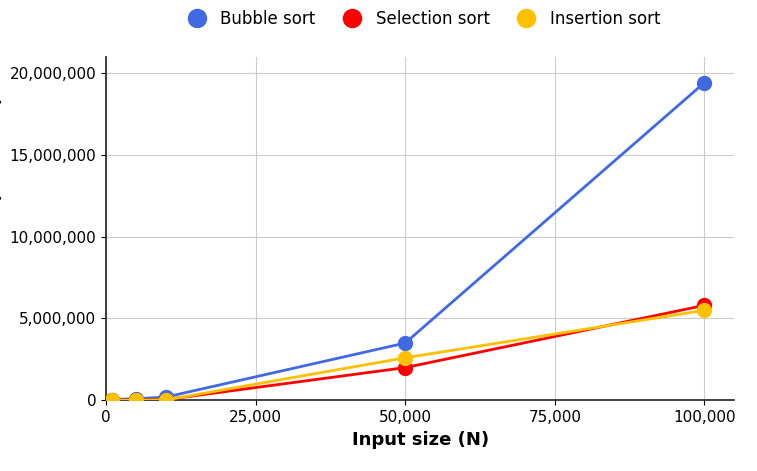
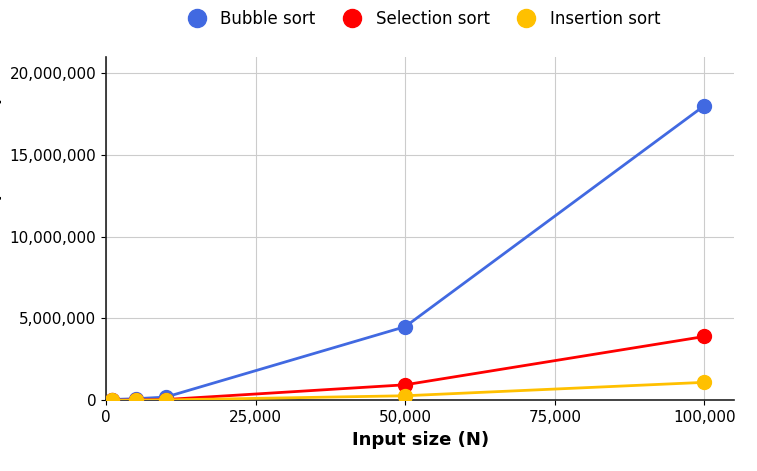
Bubble sort/50,000: 3,500,000 -> 4,500,000
Selection sort/50,000: 2,000,000 -> 1,000,000
Insertion sort/50,000: 2,600,000 -> 300,000
Bubble sort/100,000: 19,400,000 -> 18,000,000
Selection sort/100,000: 5,800,000 -> 3,900,000
Insertion sort/100,000: 5,500,000 -> 1,100,000
